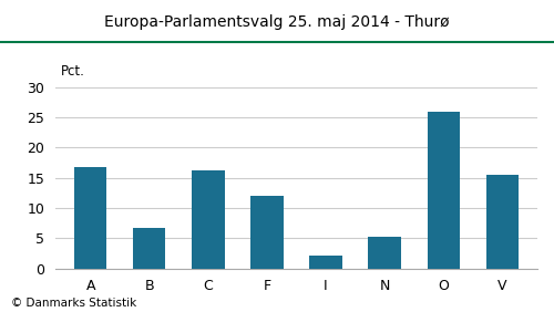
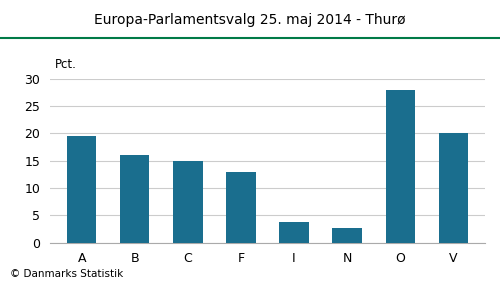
A: 16.7 -> 19.6
B: 6.7 -> 16.0
C: 16.2 -> 15.0
F: 12.0 -> 13.0
I: 2.2 -> 3.8
N: 5.3 -> 2.6
O: 26.0 -> 28.0
V: 15.5 -> 20.0
